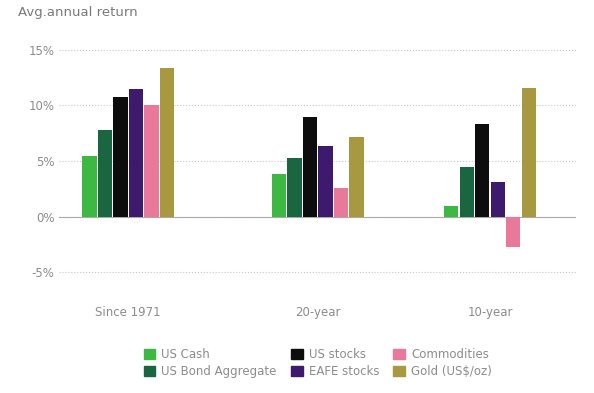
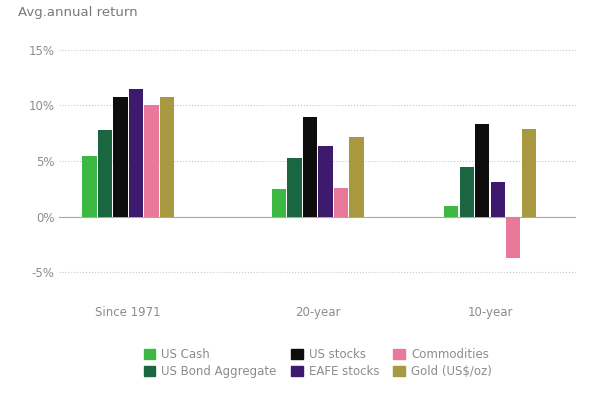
Gold (US$/oz)/Since 1971: 13.4% -> 10.8%
US Cash/20-year: 3.8% -> 2.5%
Commodities/10-year: -2.7% -> -3.7%
Gold (US$/oz)/10-year: 11.6% -> 7.9%
